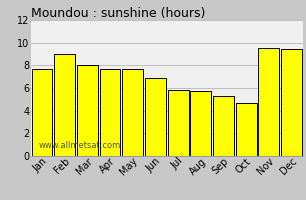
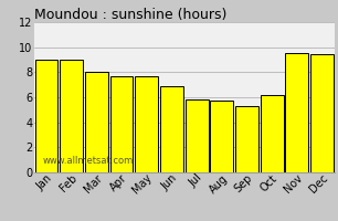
Jan: 7.7 -> 9.0
Oct: 4.7 -> 6.2
